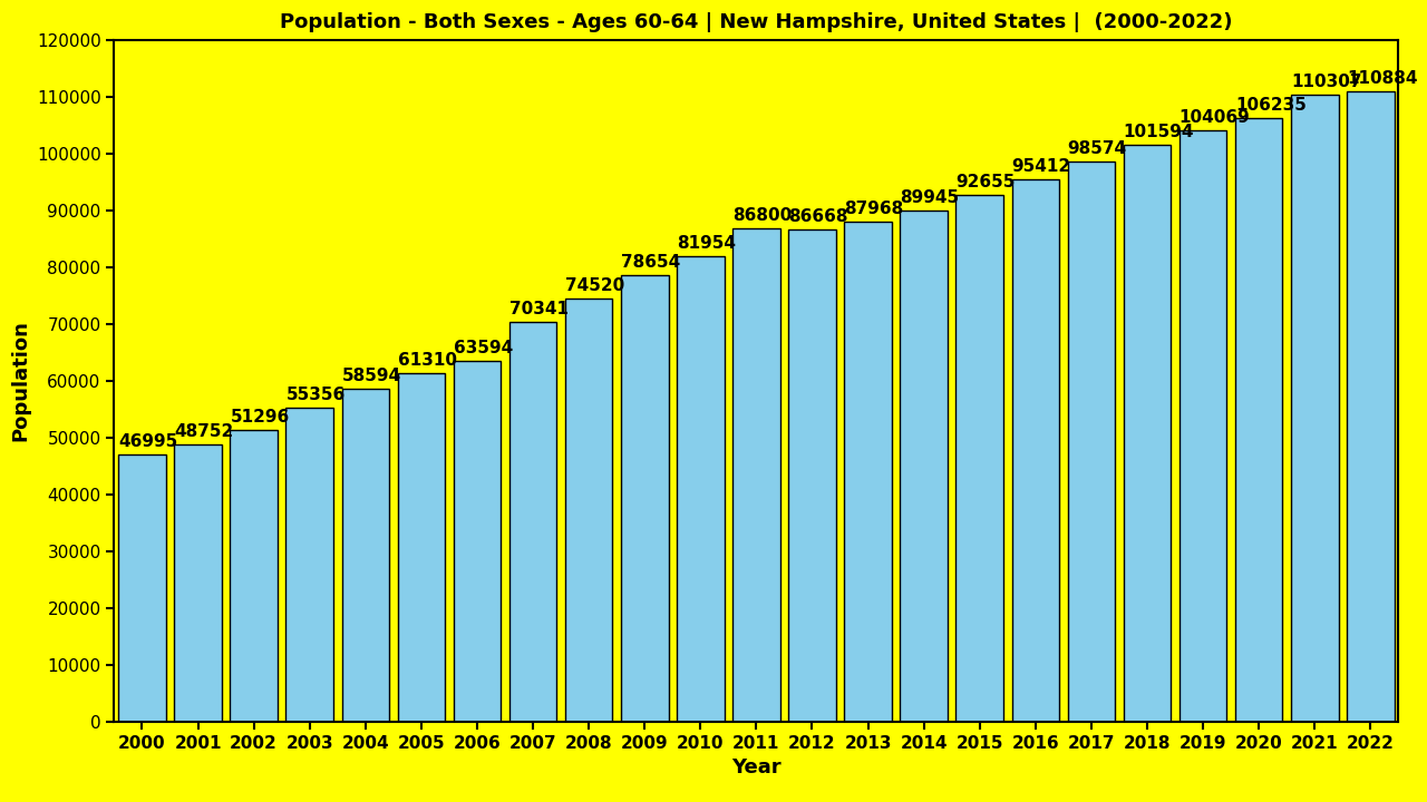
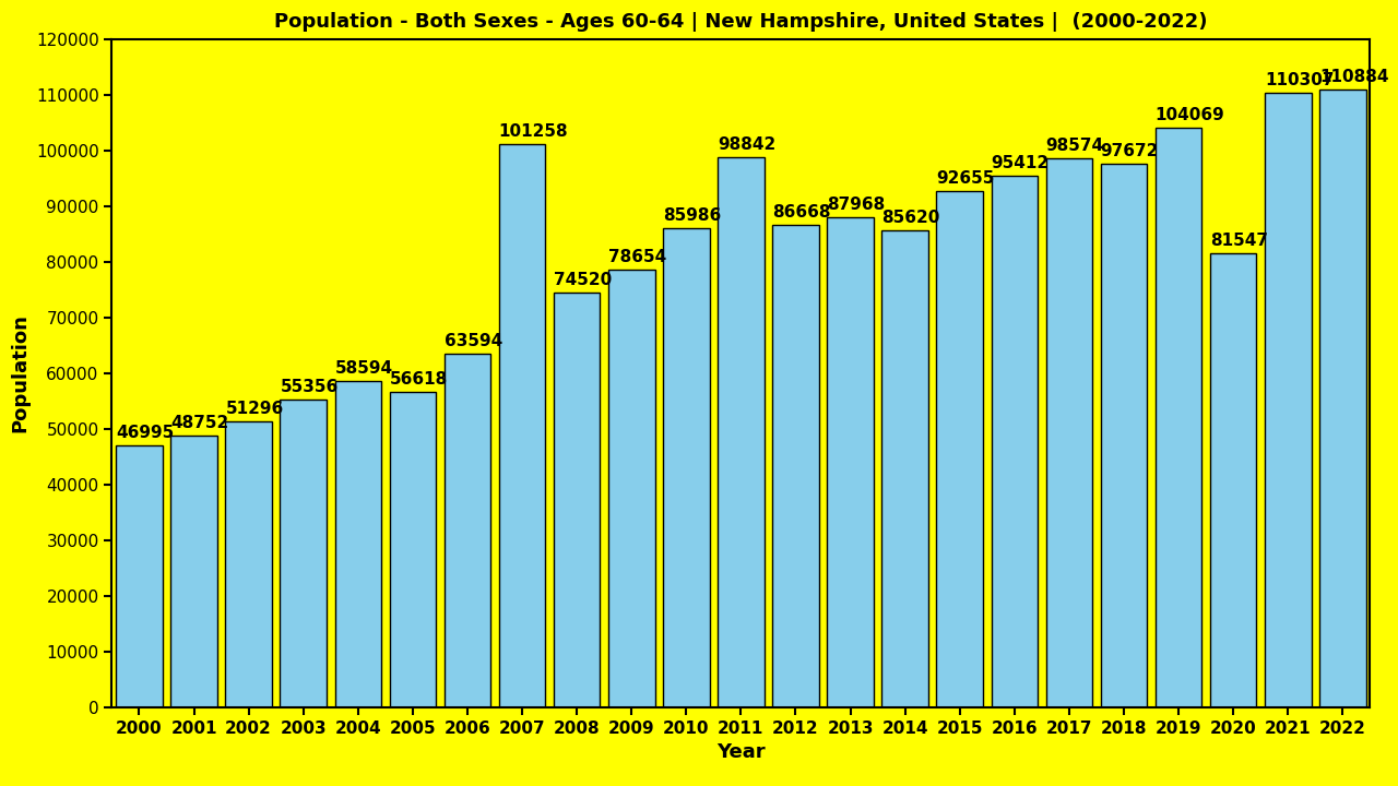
2005: 61310 -> 56618
2007: 70341 -> 101258
2010: 81954 -> 85986
2011: 86800 -> 98842
2014: 89945 -> 85620
2018: 101594 -> 97672
2020: 106235 -> 81547
